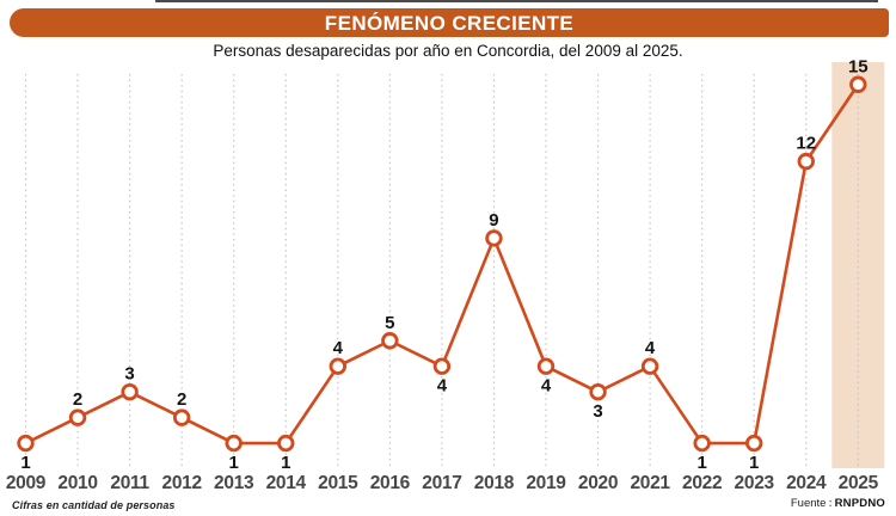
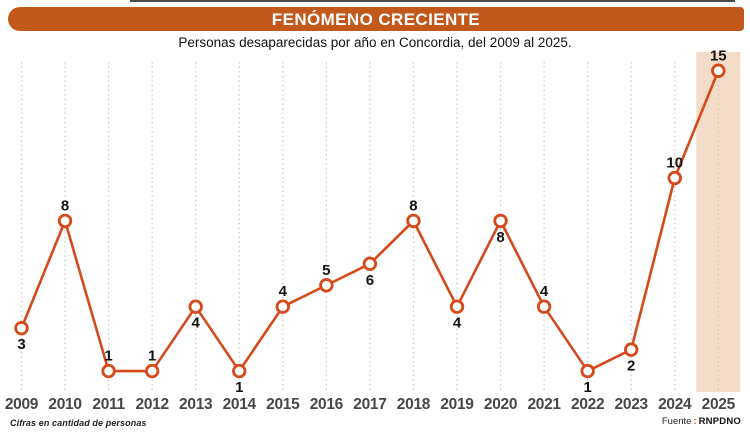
2009: 1 -> 3
2010: 2 -> 8
2011: 3 -> 1
2012: 2 -> 1
2013: 1 -> 4
2017: 4 -> 6
2018: 9 -> 8
2020: 3 -> 8
2023: 1 -> 2
2024: 12 -> 10
